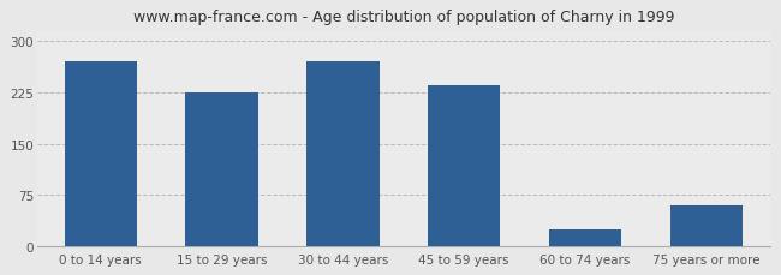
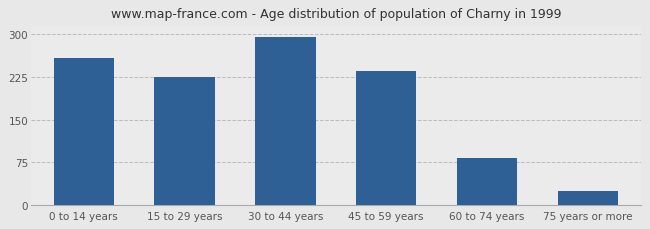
0 to 14 years: 270 -> 258
30 to 44 years: 270 -> 295
60 to 74 years: 24 -> 82
75 years or more: 60 -> 25
